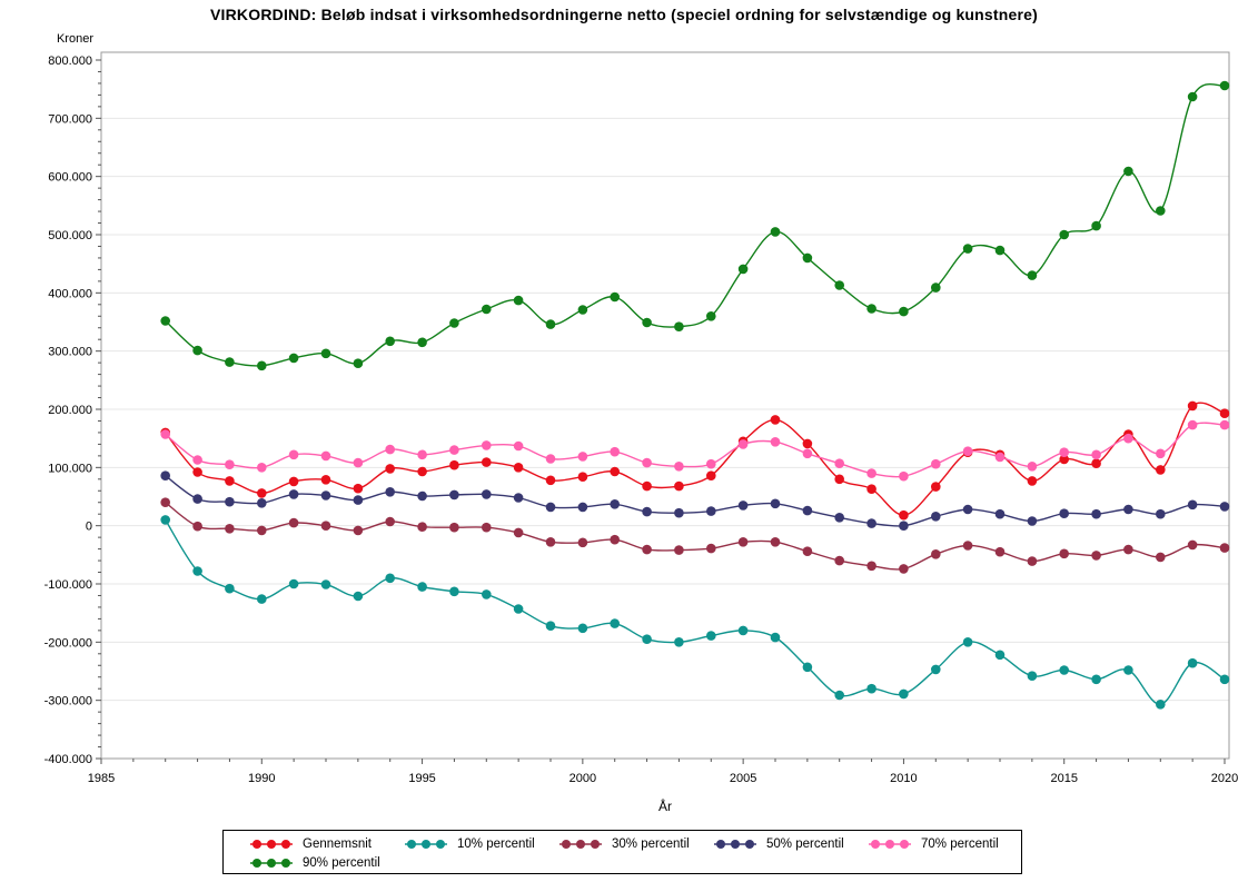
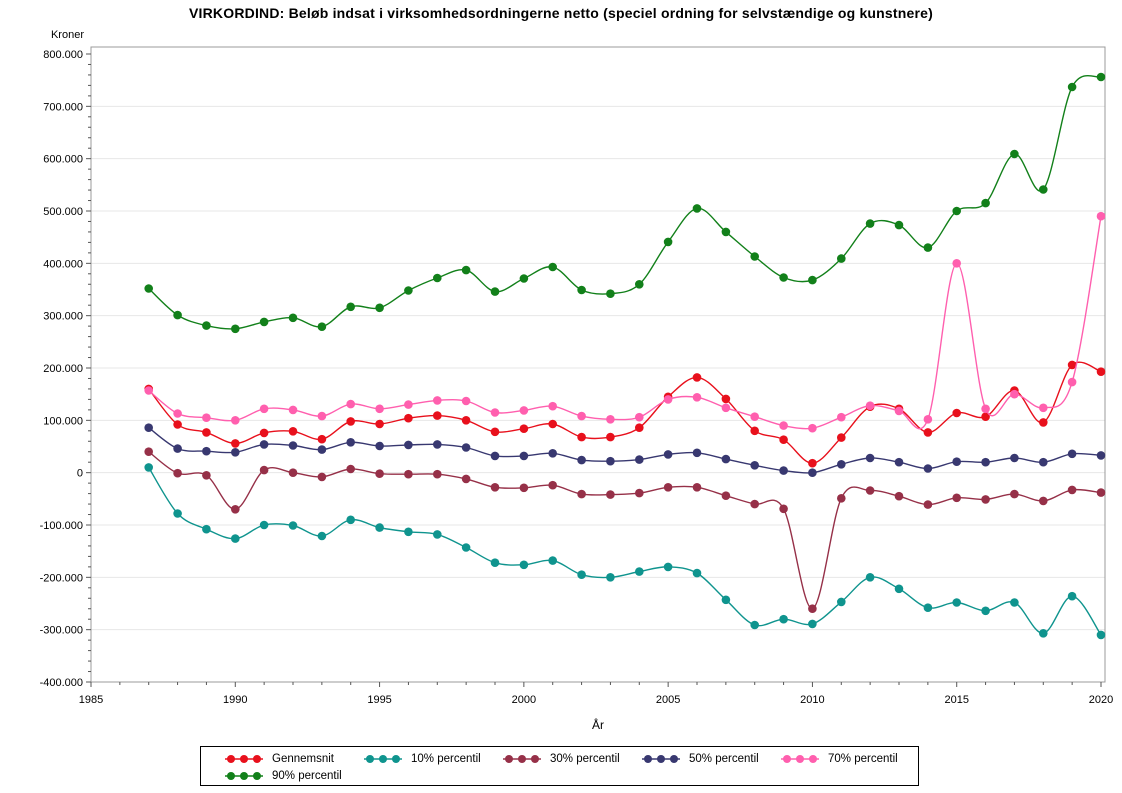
30% percentil/1990: -10000 -> -70000
30% percentil/2010: -70000 -> -260000
70% percentil/2015: 130000 -> 400000
10% percentil/2020: -260000 -> -310000
70% percentil/2020: 170000 -> 490000
